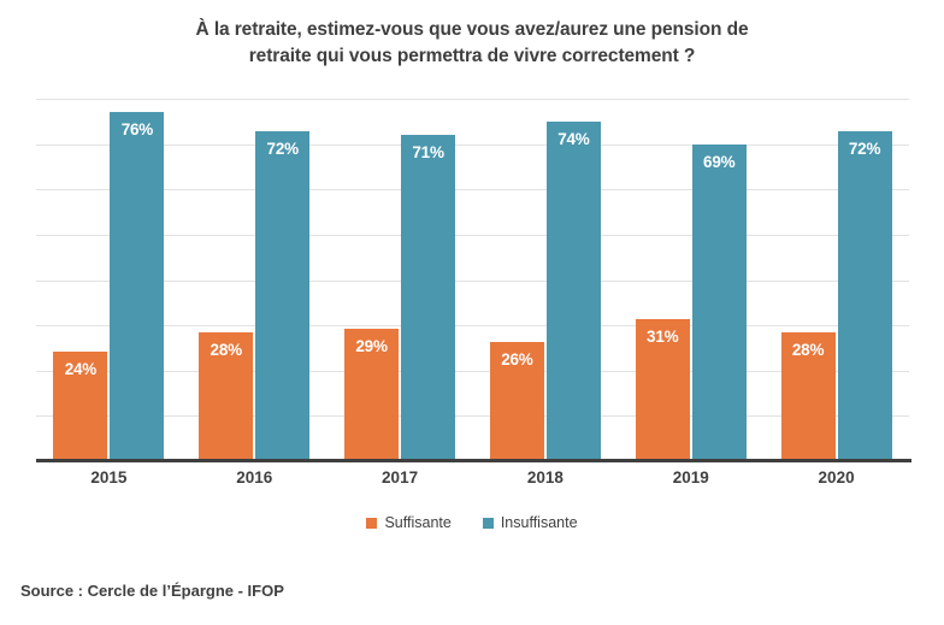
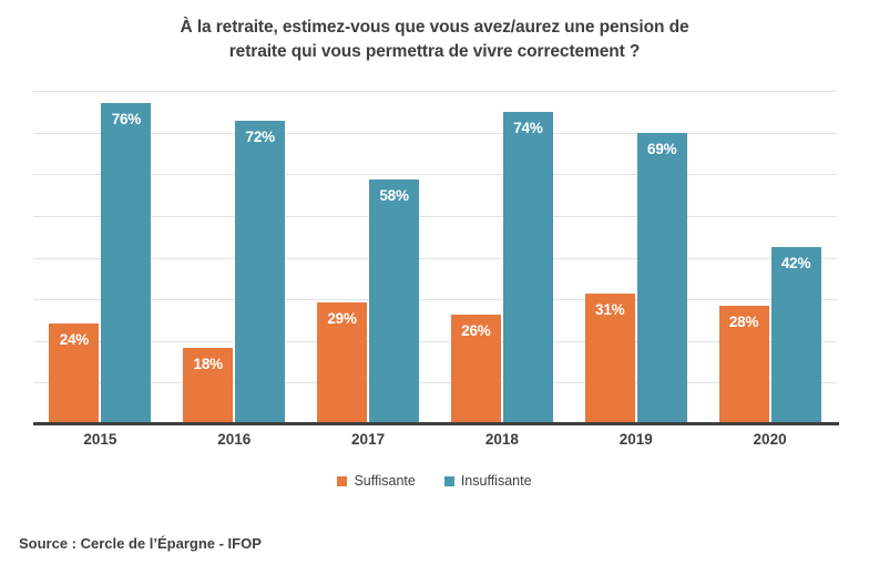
Suffisante/2016: 28% -> 18%
Insuffisante/2017: 71% -> 58%
Insuffisante/2020: 72% -> 42%
